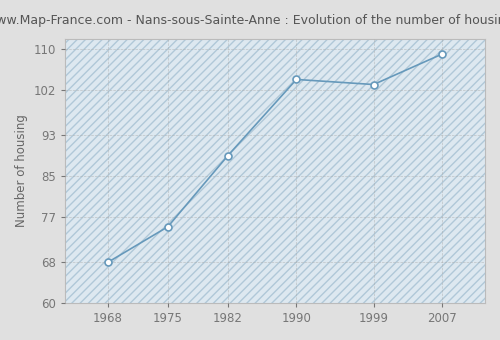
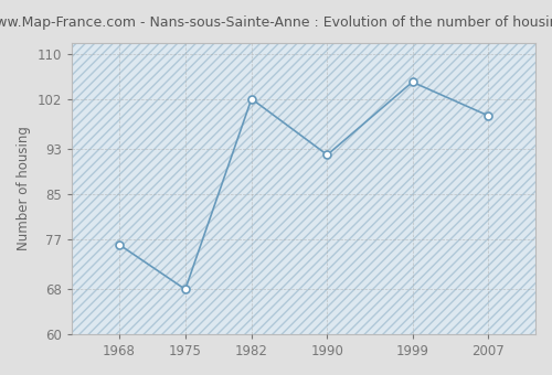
1968: 68 -> 76
1975: 75 -> 68
1982: 89 -> 102
1990: 104 -> 92
1999: 103 -> 105
2007: 109 -> 99
